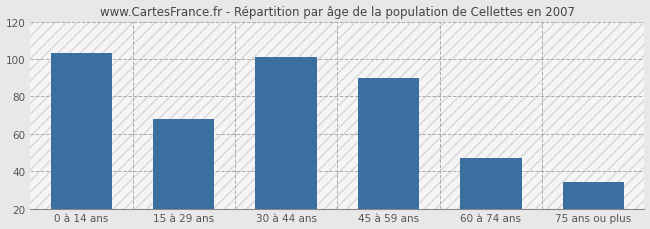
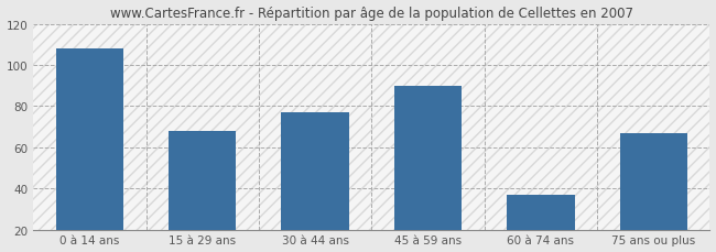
0 à 14 ans: 103 -> 108
30 à 44 ans: 101 -> 77
60 à 74 ans: 47 -> 37
75 ans ou plus: 34 -> 67
